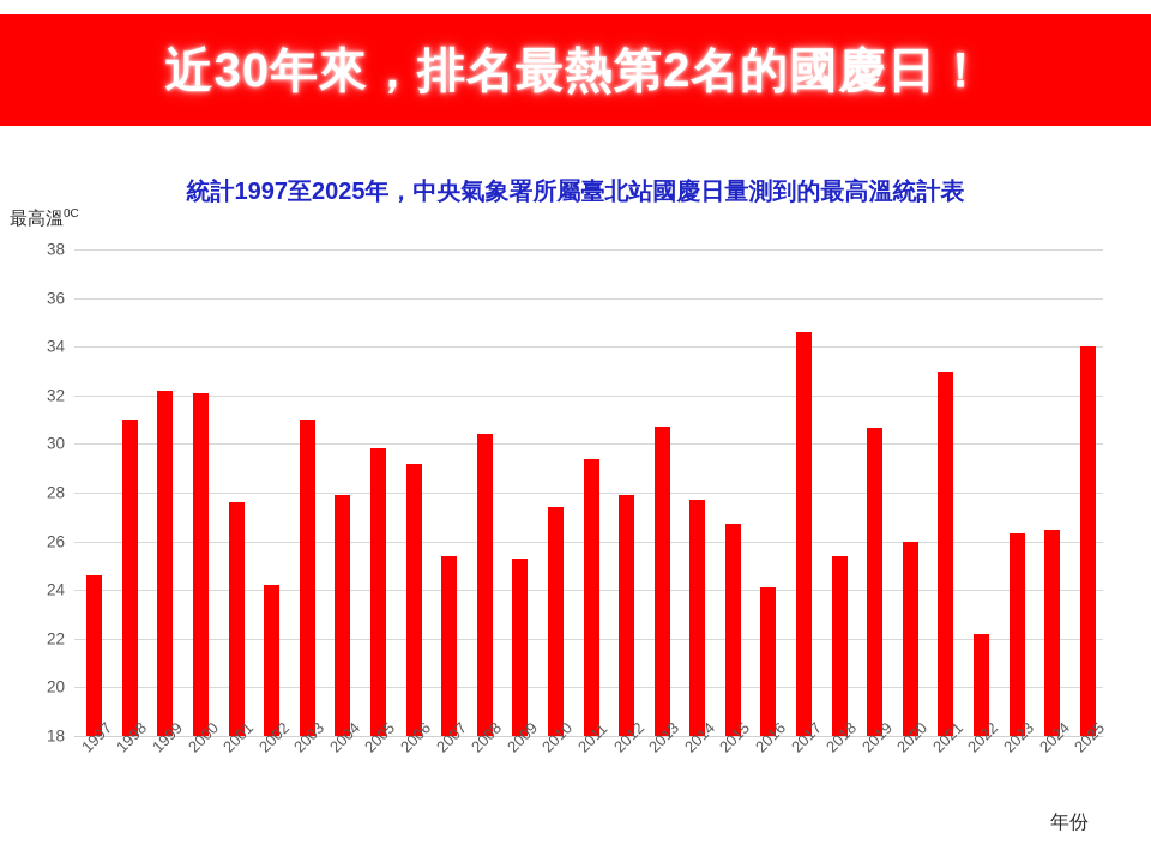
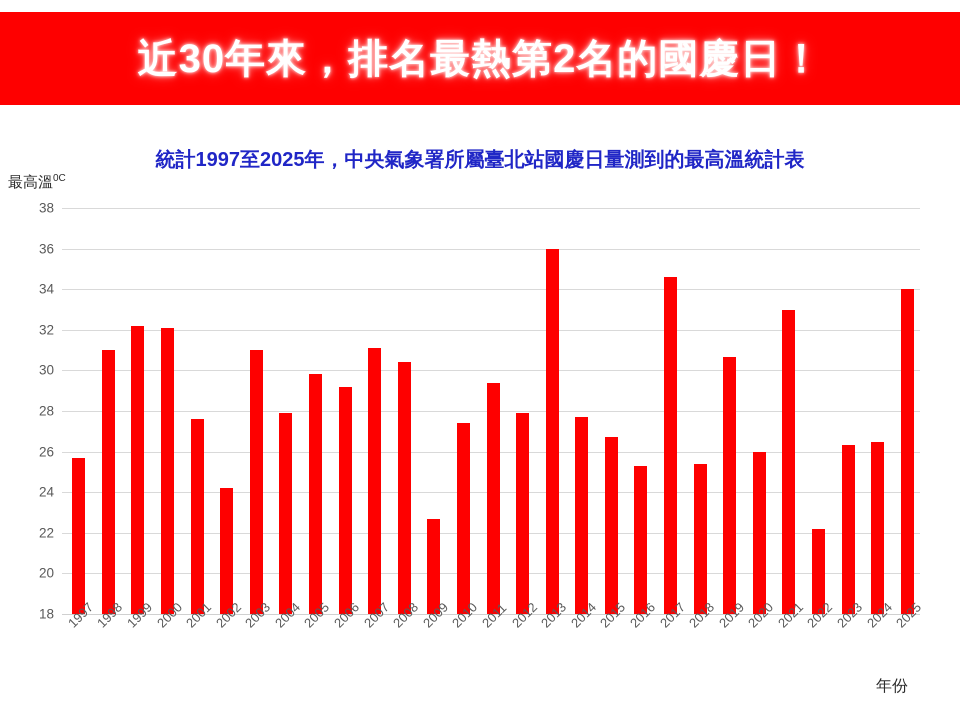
1997: 24.6 -> 25.7
2007: 25.4 -> 31.1
2009: 25.3 -> 22.7
2013: 30.7 -> 36.0
2016: 24.1 -> 25.3
